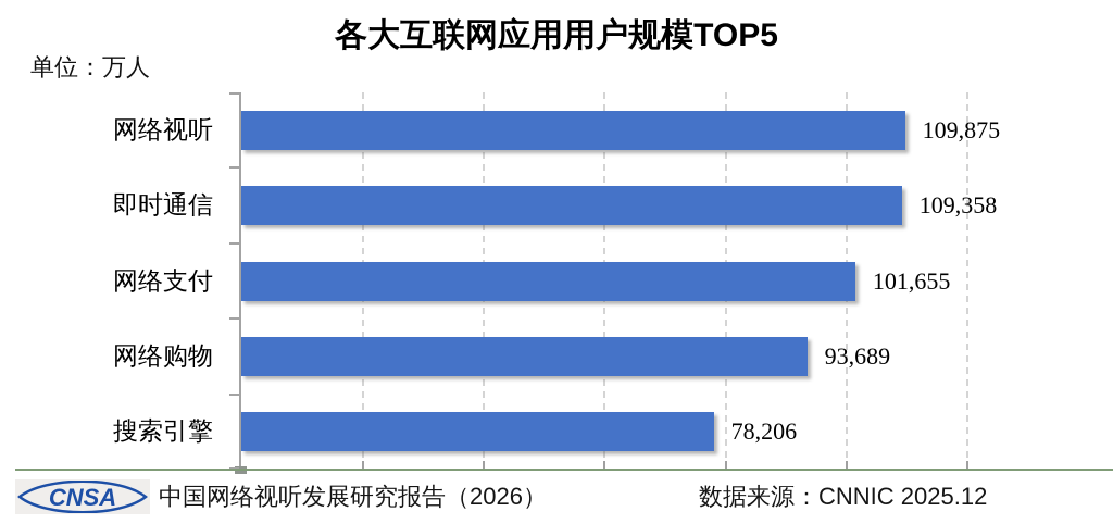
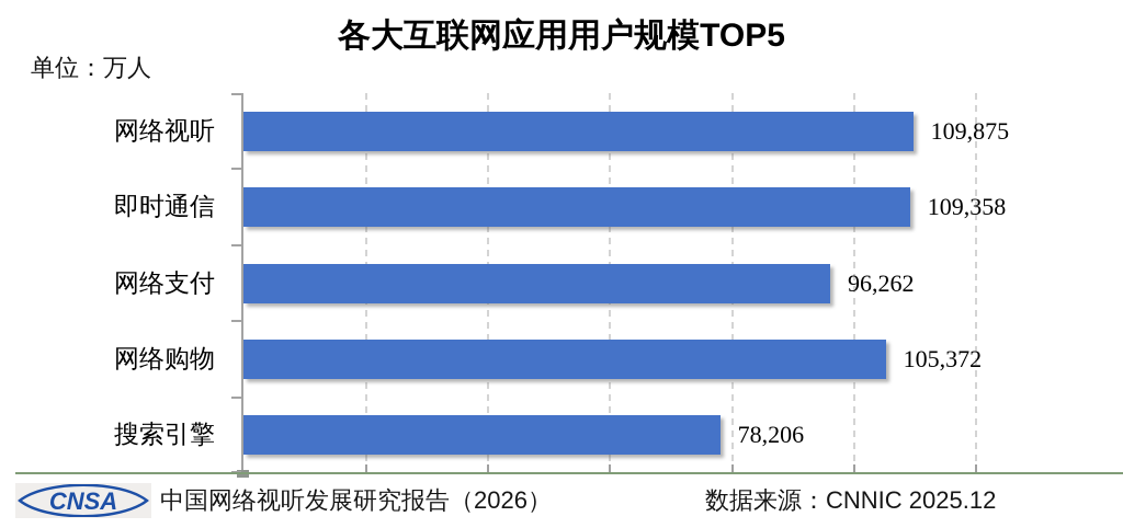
网络支付: 101,655 -> 96,262
网络购物: 93,689 -> 105,372
